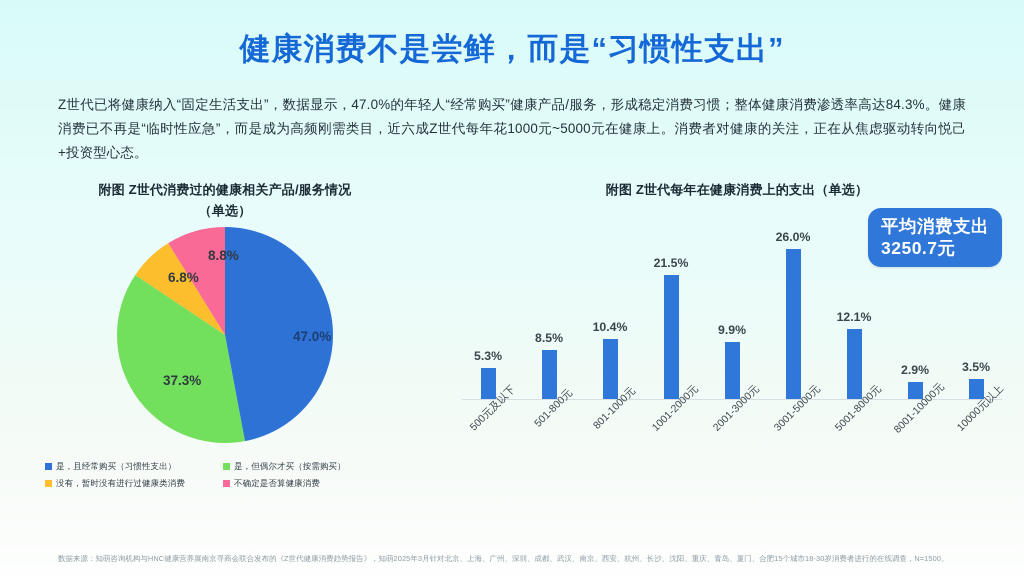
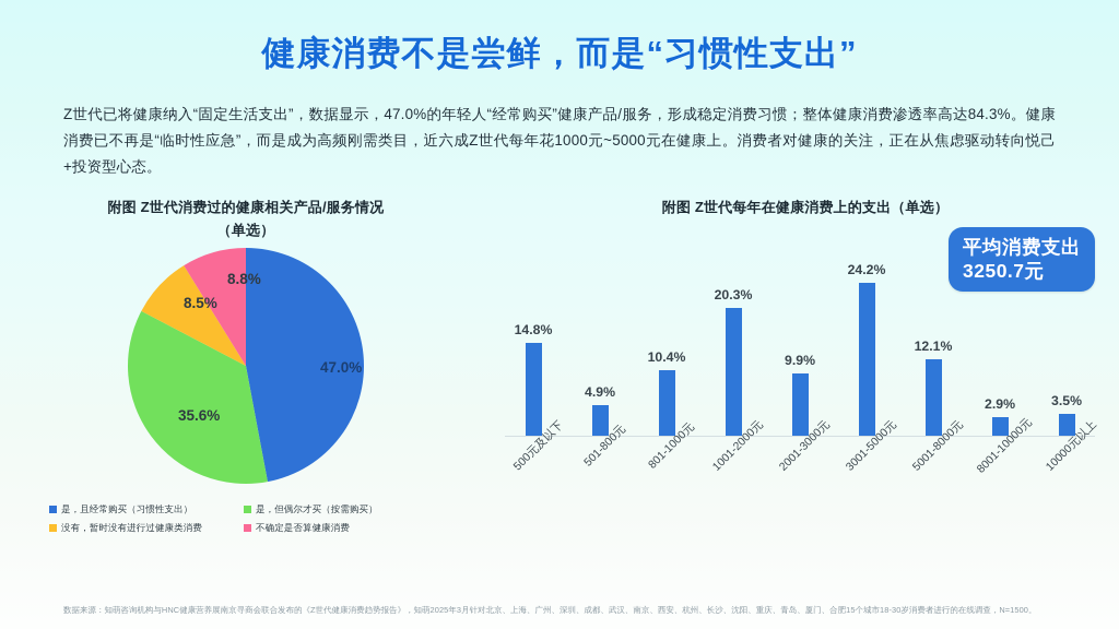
附图 Z世代消费过的健康相关产品/服务情况（单选）/是，但偶尔才买（按需购买）: 37.3% -> 35.6%
附图 Z世代消费过的健康相关产品/服务情况（单选）/没有，暂时没有进行过健康类消费: 6.8% -> 8.5%
附图 Z世代每年在健康消费上的支出（单选）/500元及以下: 5.3% -> 14.8%
附图 Z世代每年在健康消费上的支出（单选）/501-800元: 8.5% -> 4.9%
附图 Z世代每年在健康消费上的支出（单选）/1001-2000元: 21.5% -> 20.3%
附图 Z世代每年在健康消费上的支出（单选）/3001-5000元: 26.0% -> 24.2%
